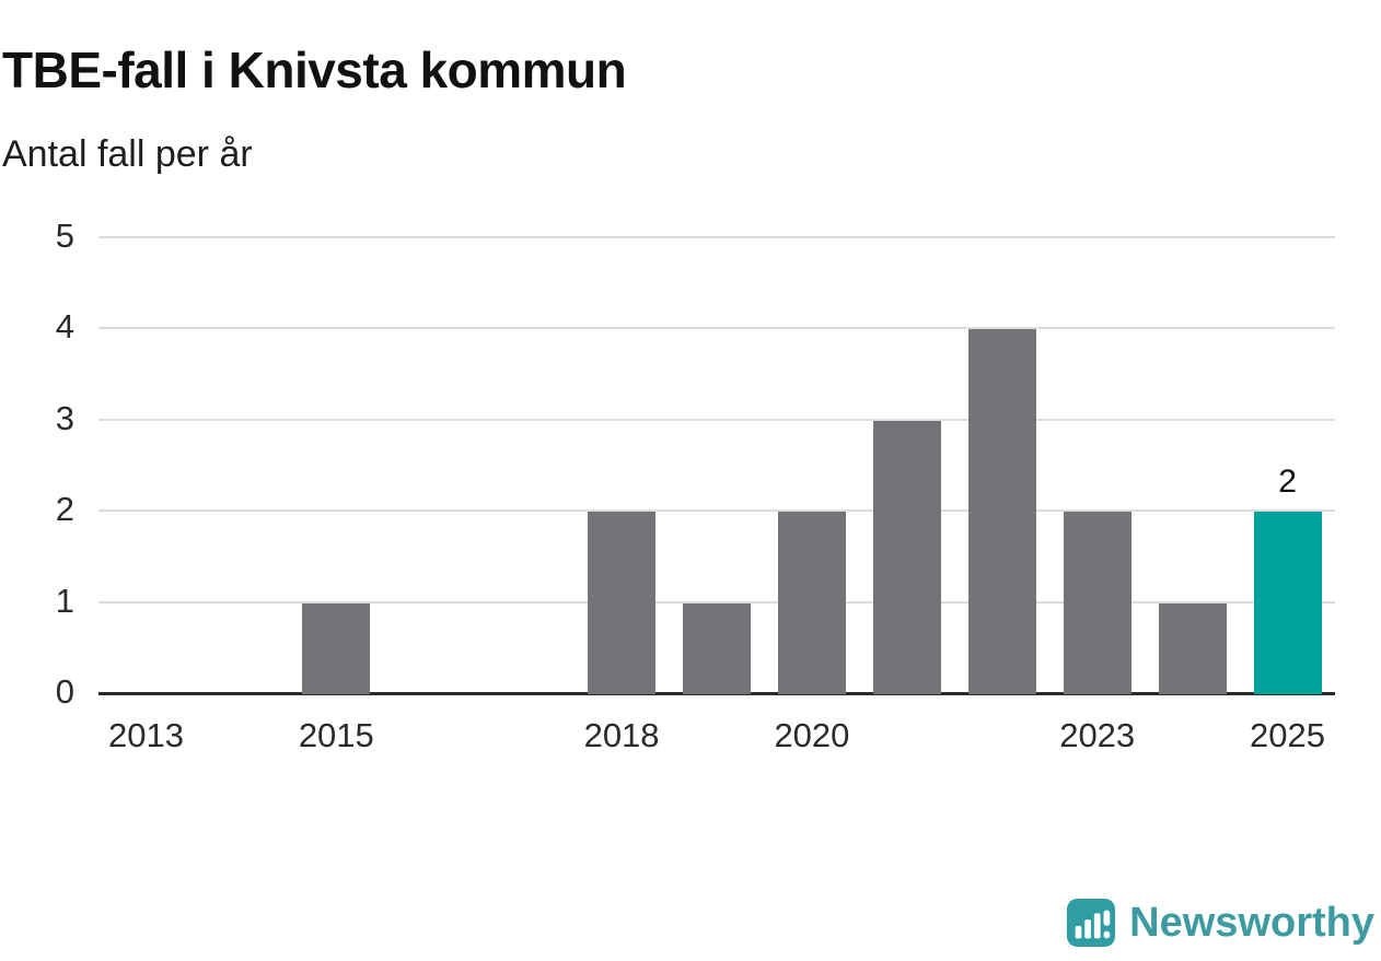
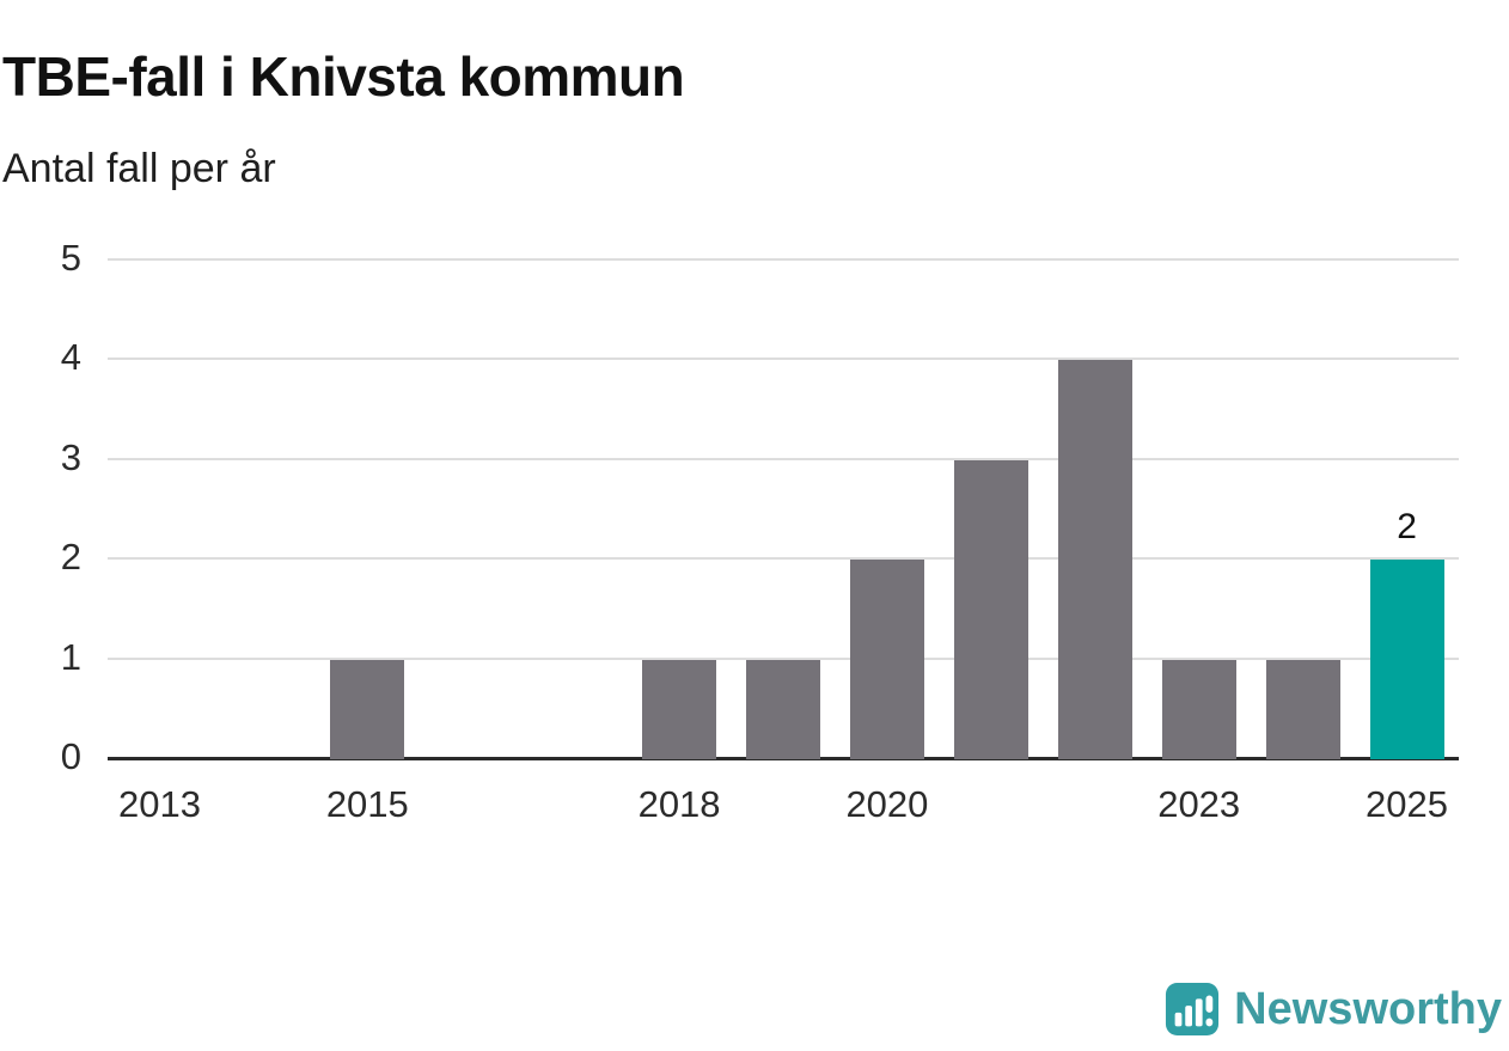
2018: 2 -> 1
2023: 2 -> 1
